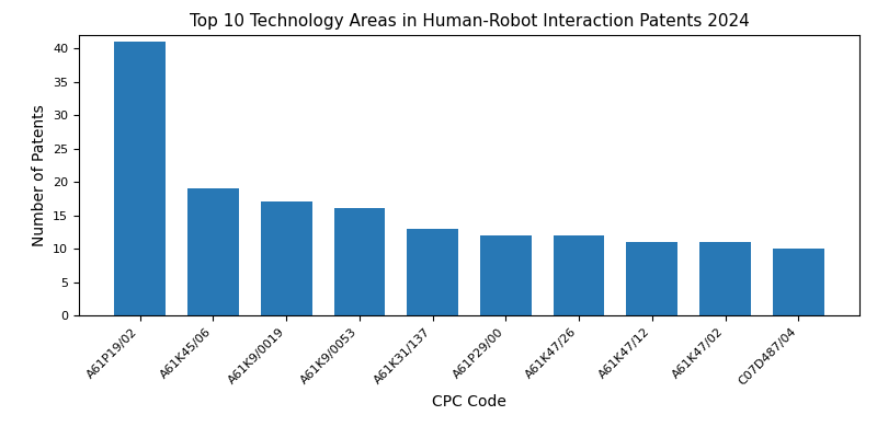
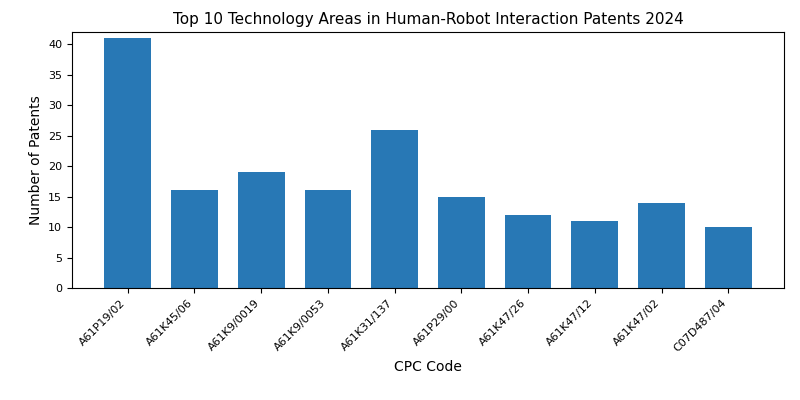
A61K45/06: 19 -> 16
A61K9/0019: 17 -> 19
A61K31/137: 13 -> 26
A61P29/00: 12 -> 15
A61K47/02: 11 -> 14
